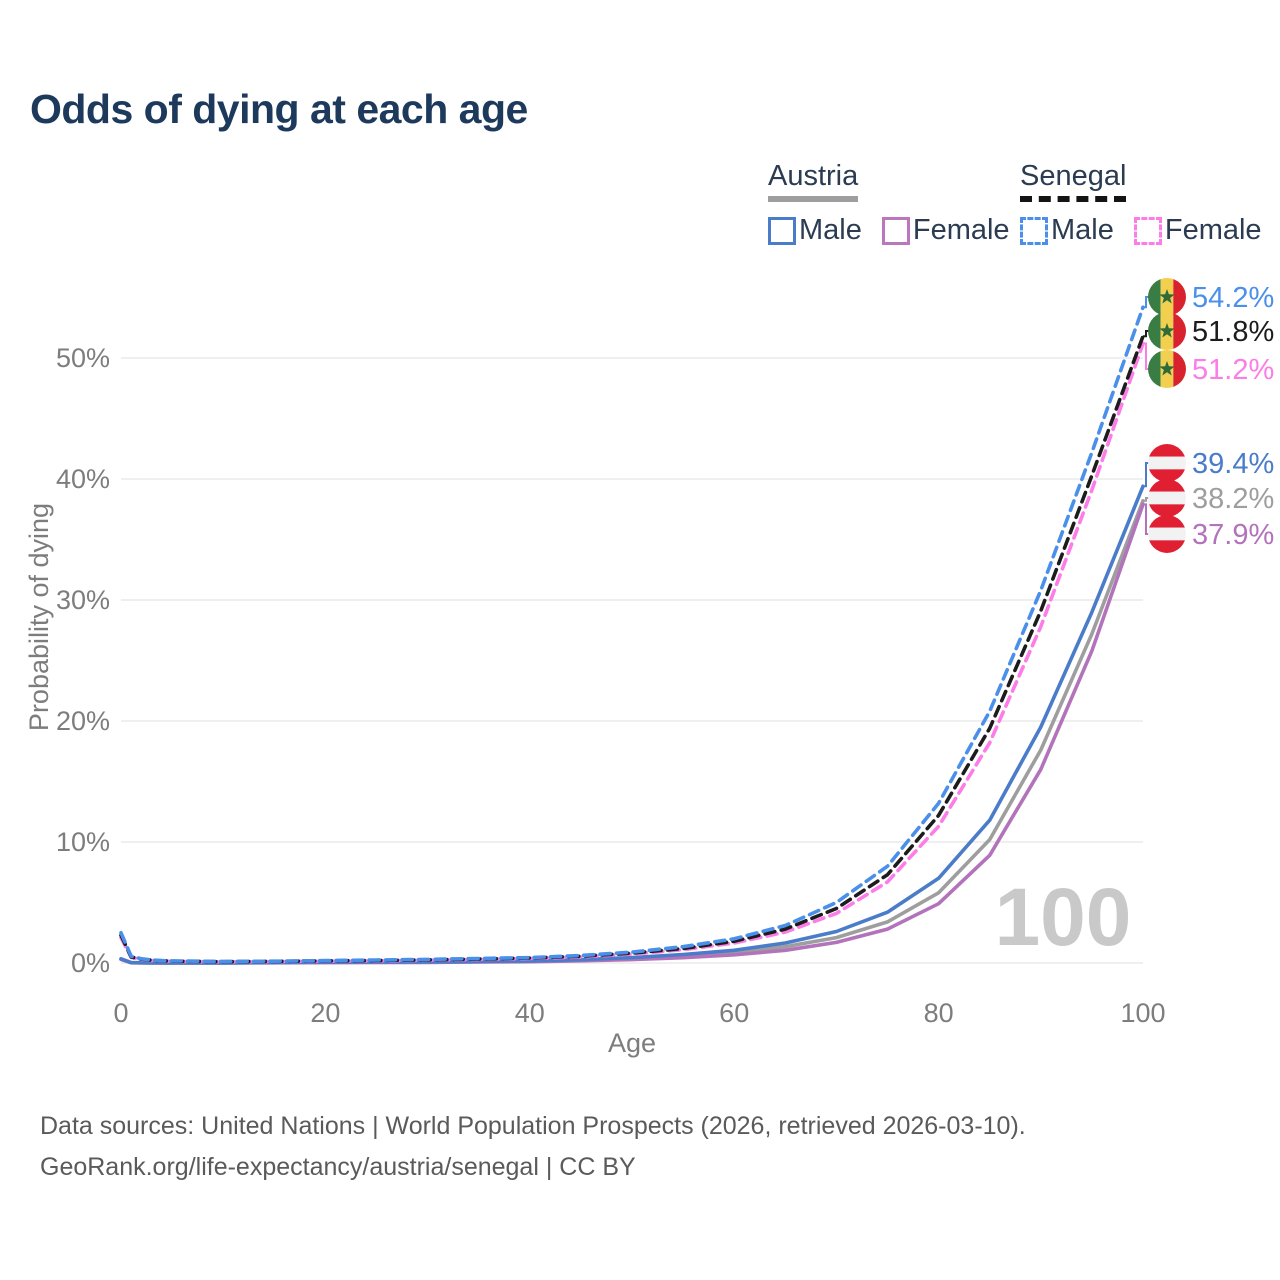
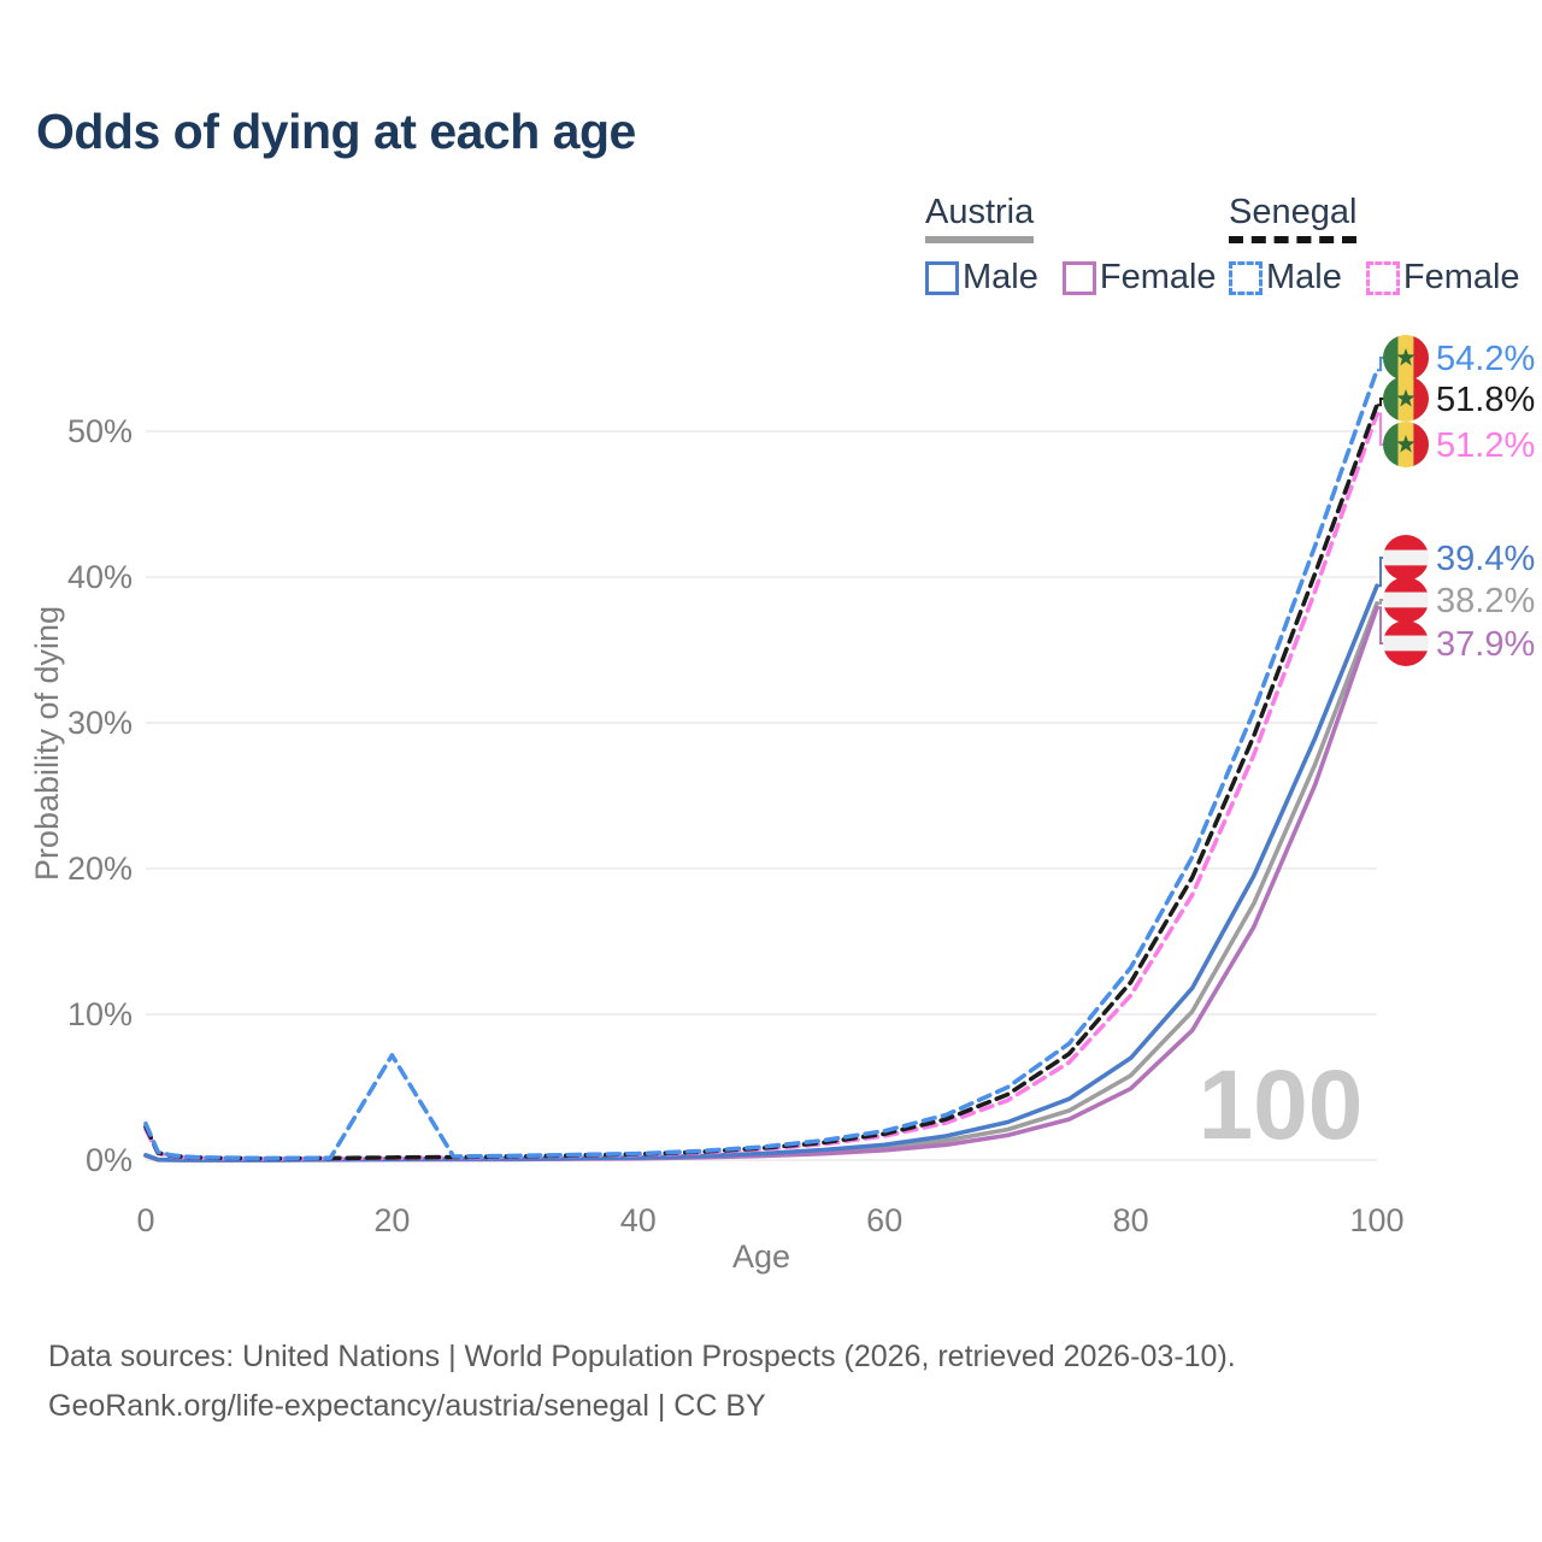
Senegal Male/20: 0.2% -> 7.2%
